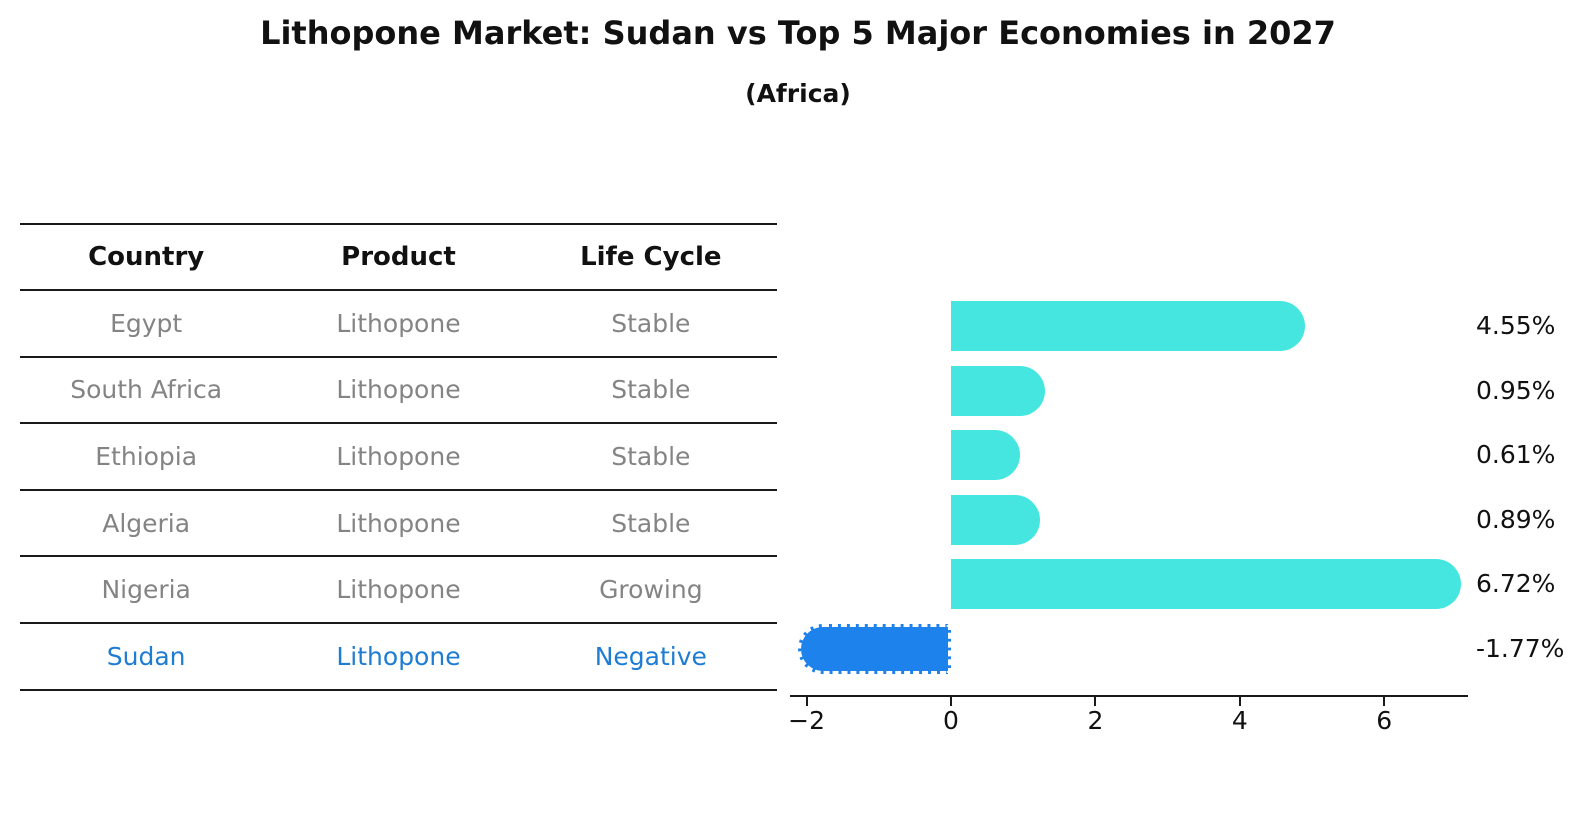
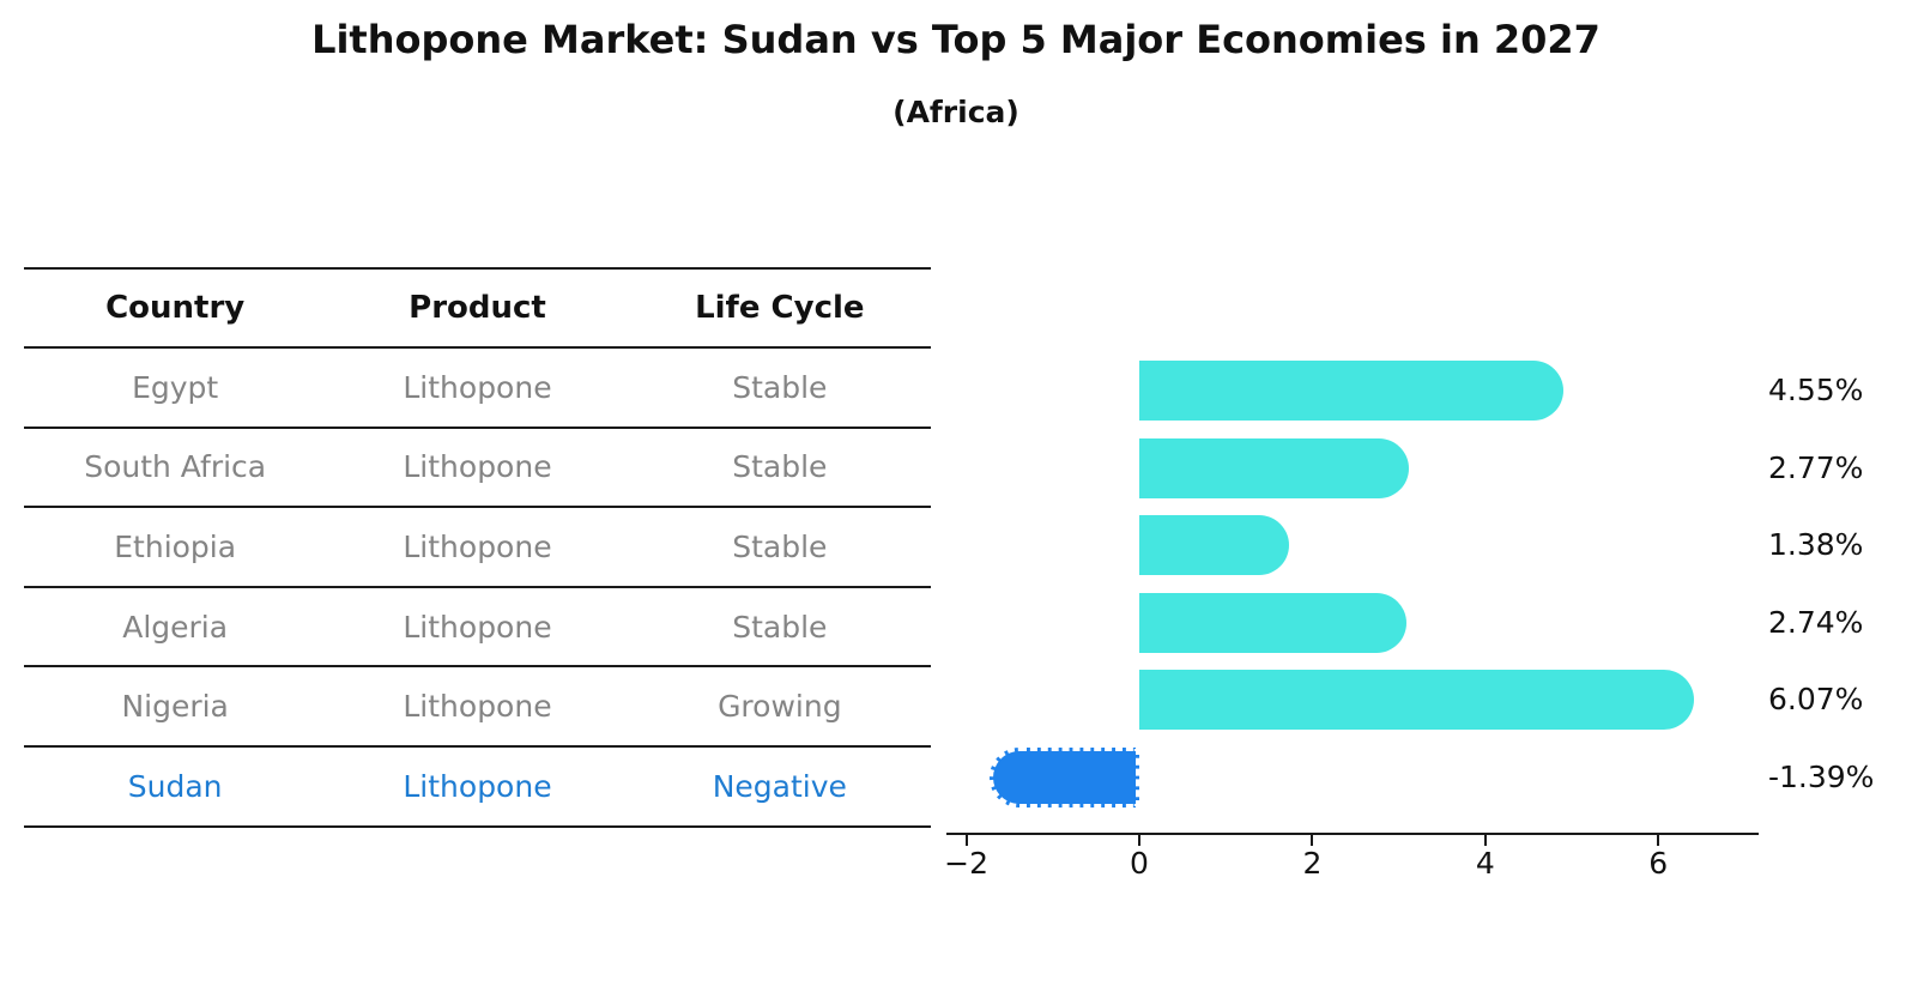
South Africa: 0.95% -> 2.77%
Ethiopia: 0.61% -> 1.38%
Algeria: 0.89% -> 2.74%
Nigeria: 6.72% -> 6.07%
Sudan: -1.77% -> -1.39%
